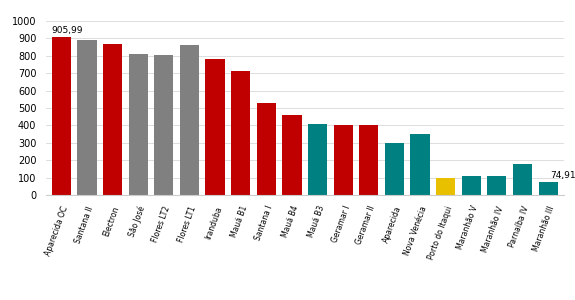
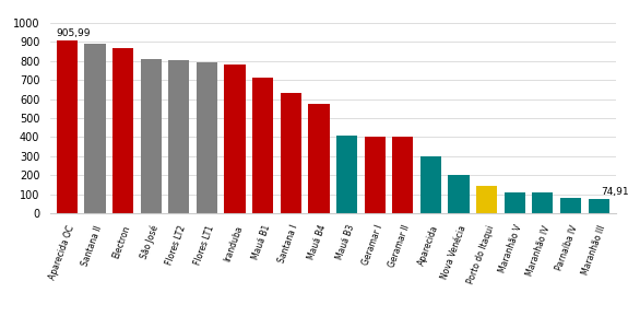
Flores LT1: 860 -> 790
Santana I: 530 -> 640
Mauá B4: 460 -> 570
Nova Venécia: 350 -> 200
Porto do Itaqui: 100 -> 140
Parnaíba IV: 180 -> 80
